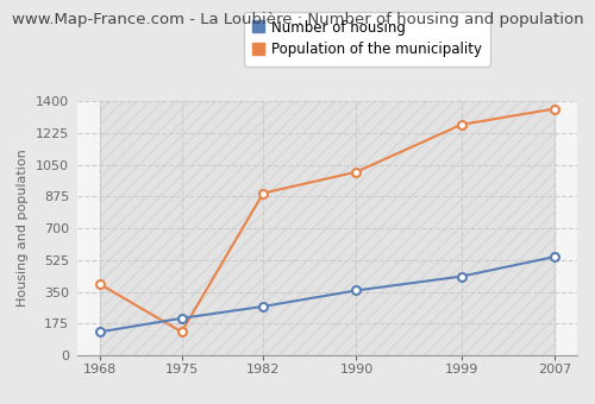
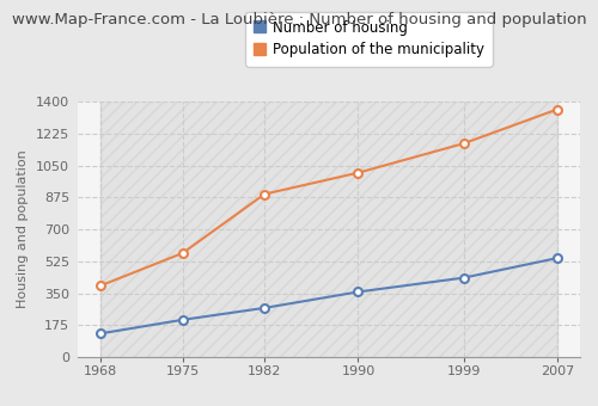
Population of the municipality/1975: 130 -> 570
Population of the municipality/1999: 1270 -> 1170
